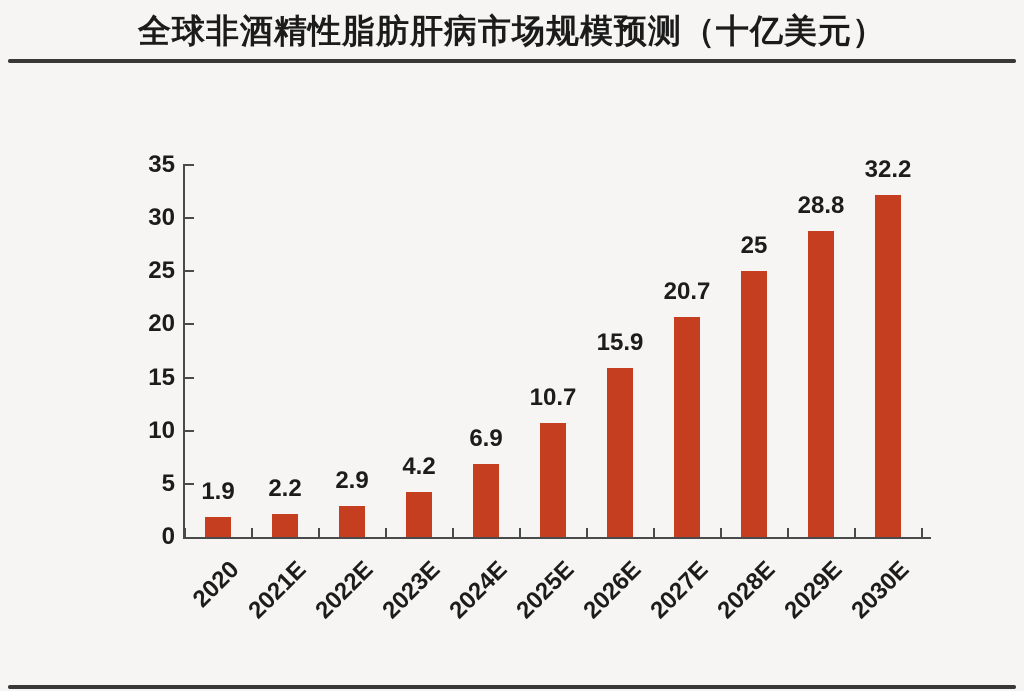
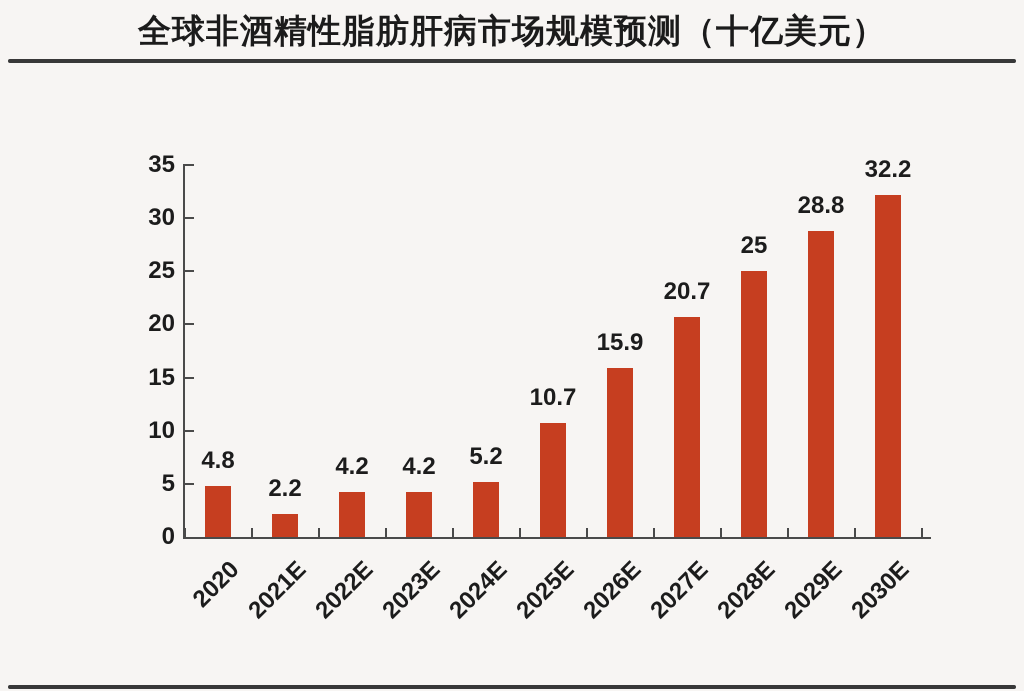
2020: 1.9 -> 4.8
2022E: 2.9 -> 4.2
2024E: 6.9 -> 5.2
